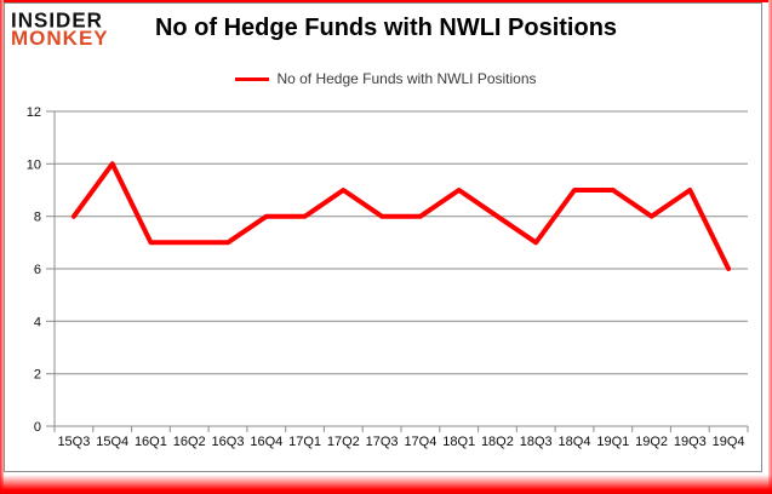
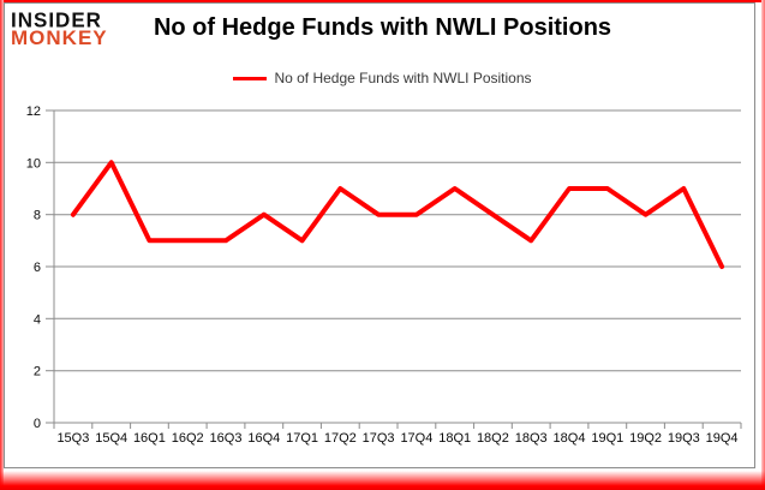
17Q1: 8 -> 7
